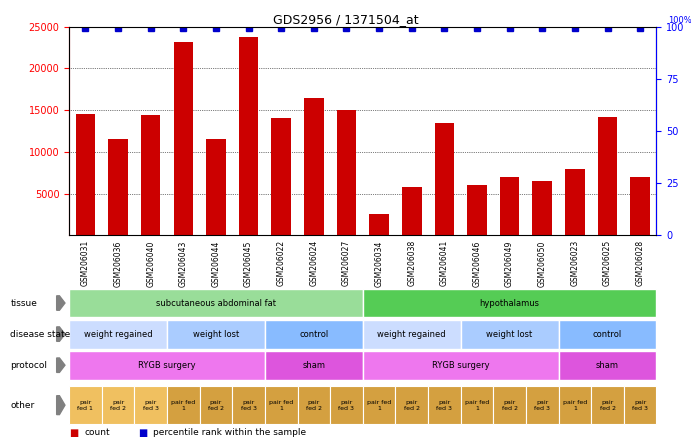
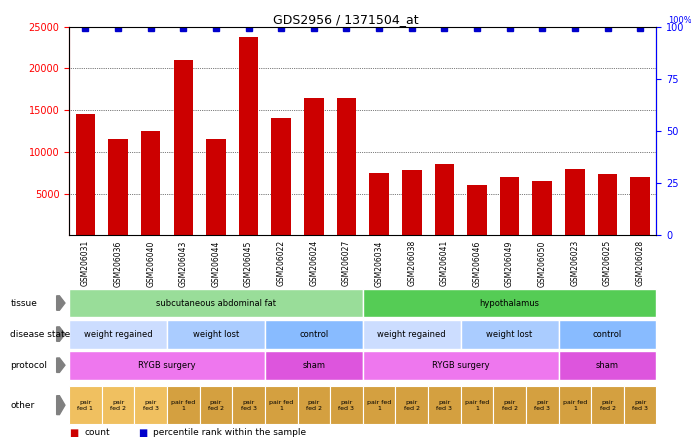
GSM206040: 14400 -> 12500
GSM206043: 23200 -> 21000
GSM206027: 15000 -> 16500
GSM206034: 2600 -> 7500
GSM206038: 5800 -> 7800
GSM206041: 13400 -> 8500
GSM206025: 14200 -> 7300
